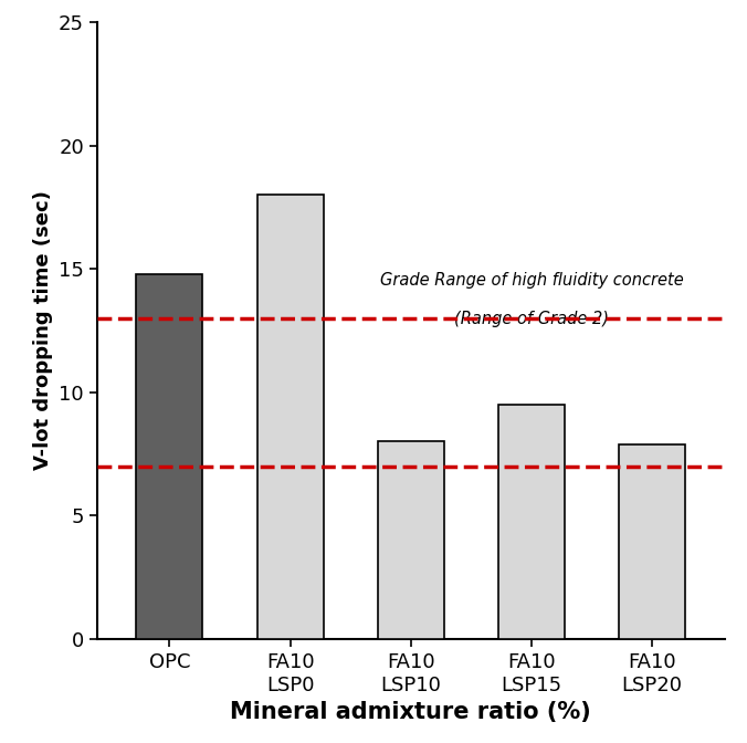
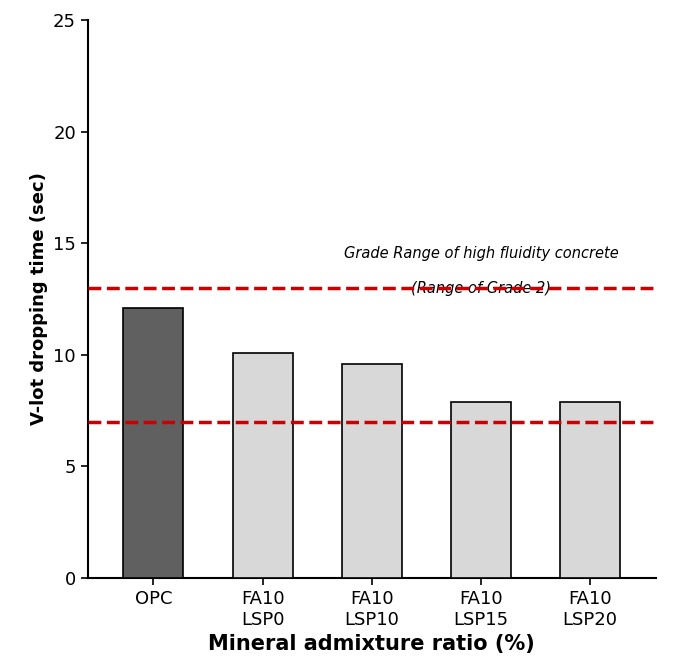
OPC: 14.8 -> 12.1
FA10 LSP0: 18.0 -> 10.1
FA10 LSP10: 8.0 -> 9.6
FA10 LSP15: 9.5 -> 7.9
